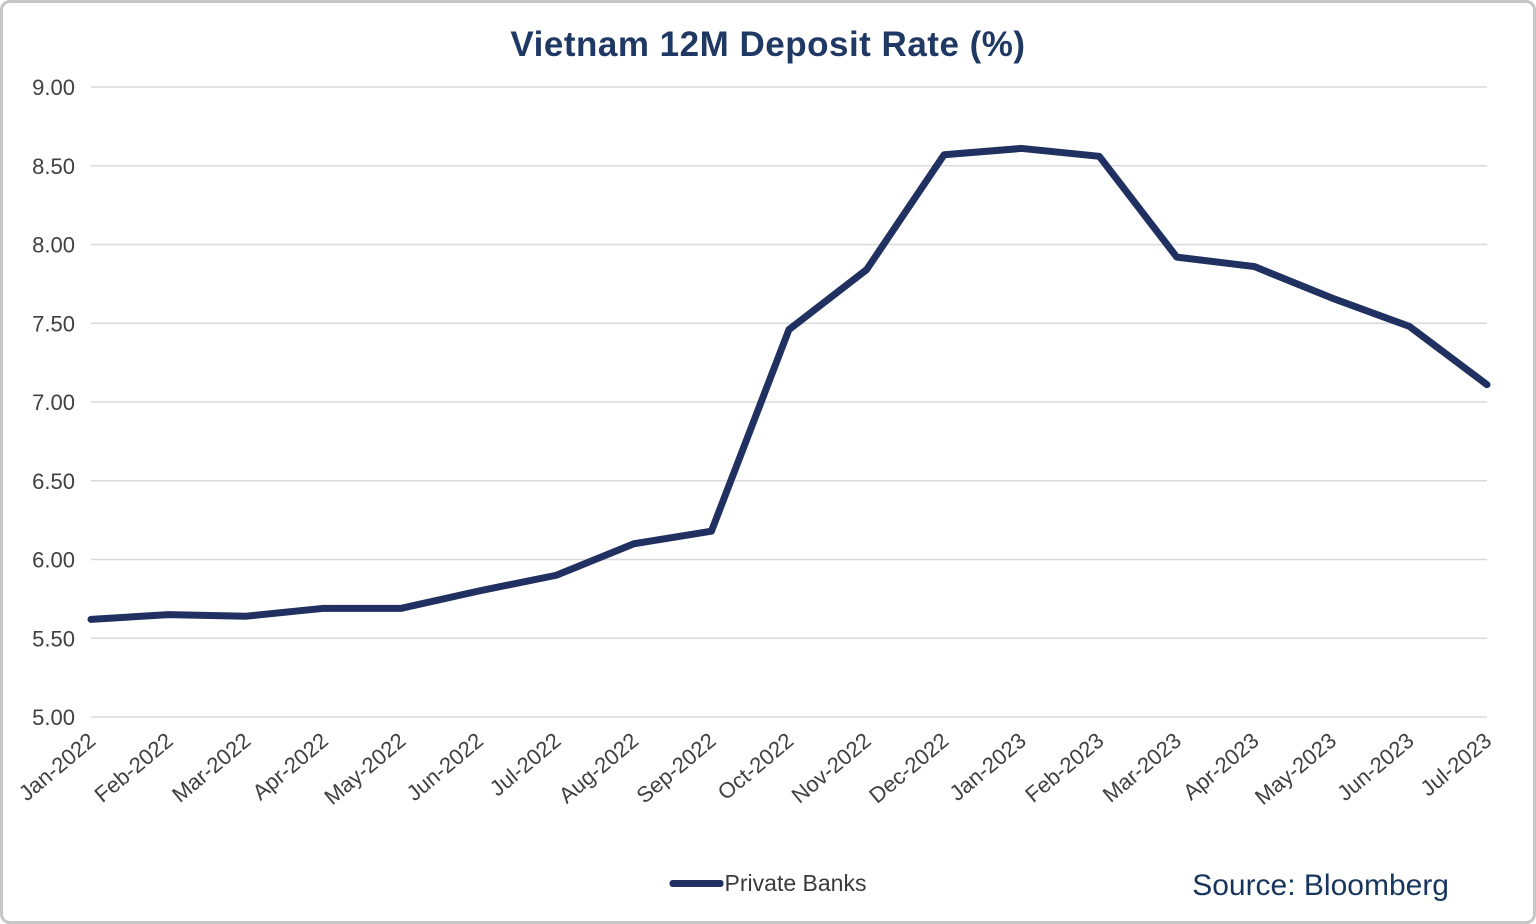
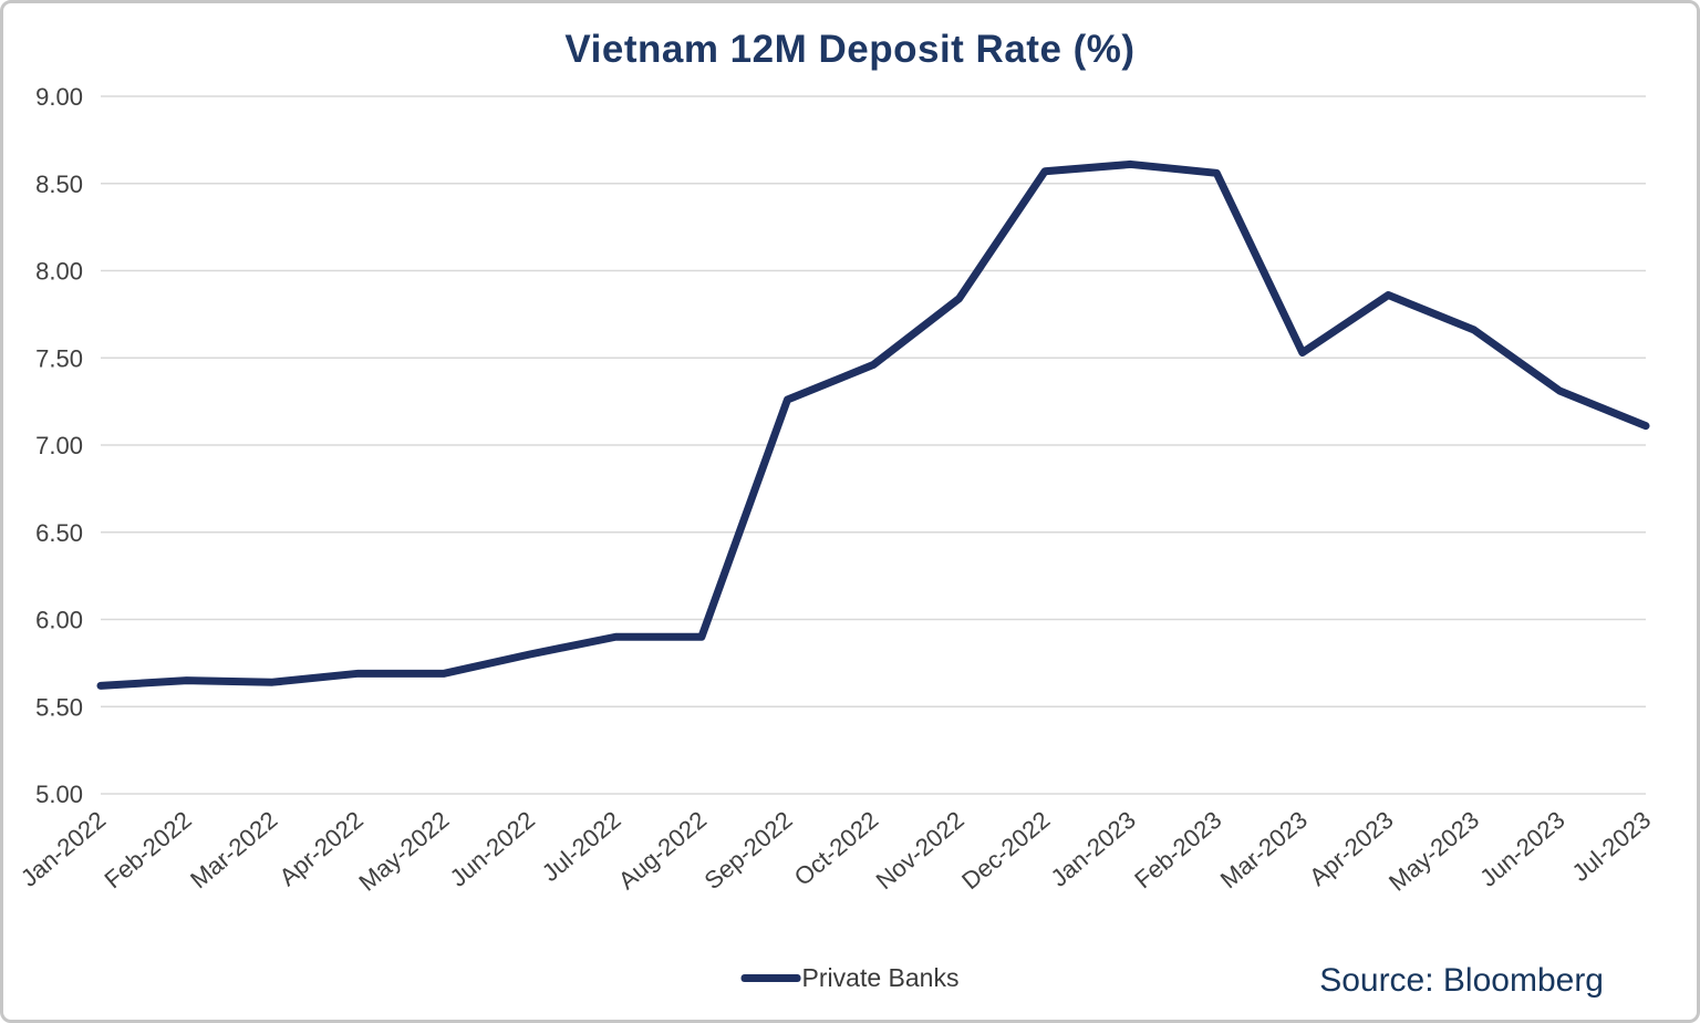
Aug-2022: 6.10 -> 5.90
Sep-2022: 6.18 -> 7.26
Mar-2023: 7.92 -> 7.53
Jun-2023: 7.48 -> 7.31
